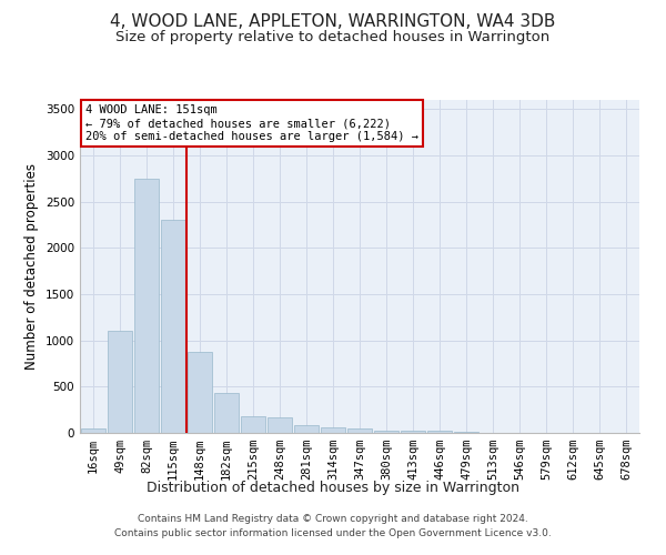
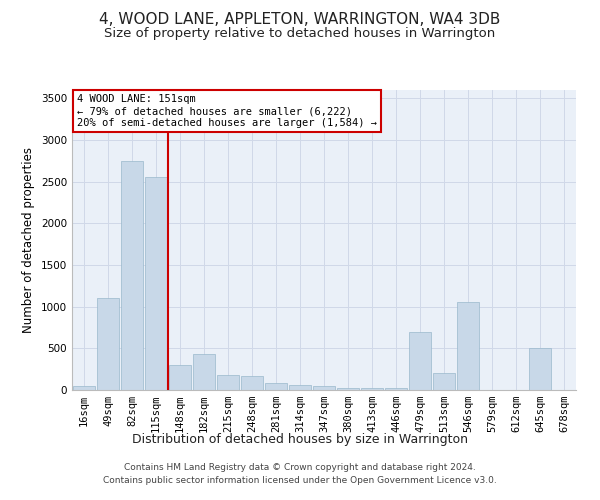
115sqm: 2300 -> 2560
148sqm: 880 -> 300
479sqm: 10 -> 700
513sqm: 0 -> 200
546sqm: 0 -> 1060
645sqm: 0 -> 500
